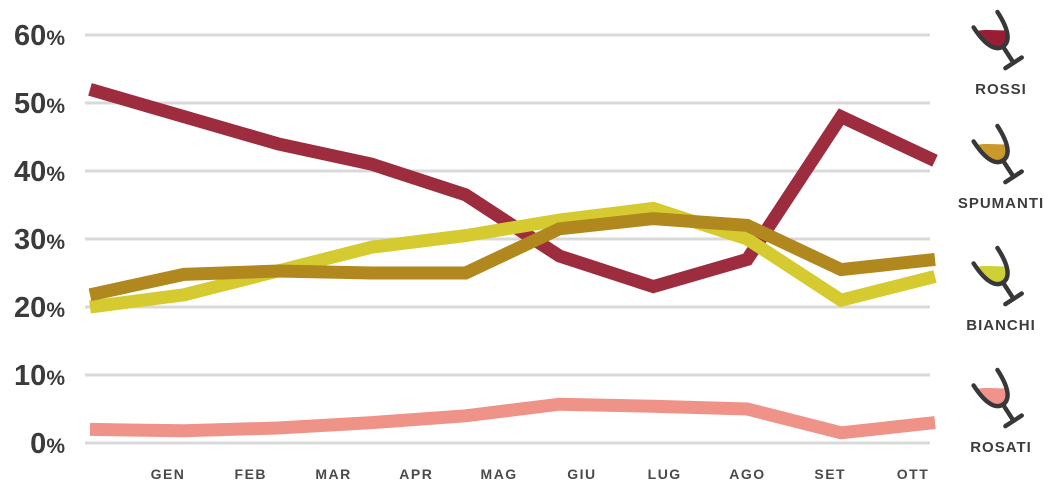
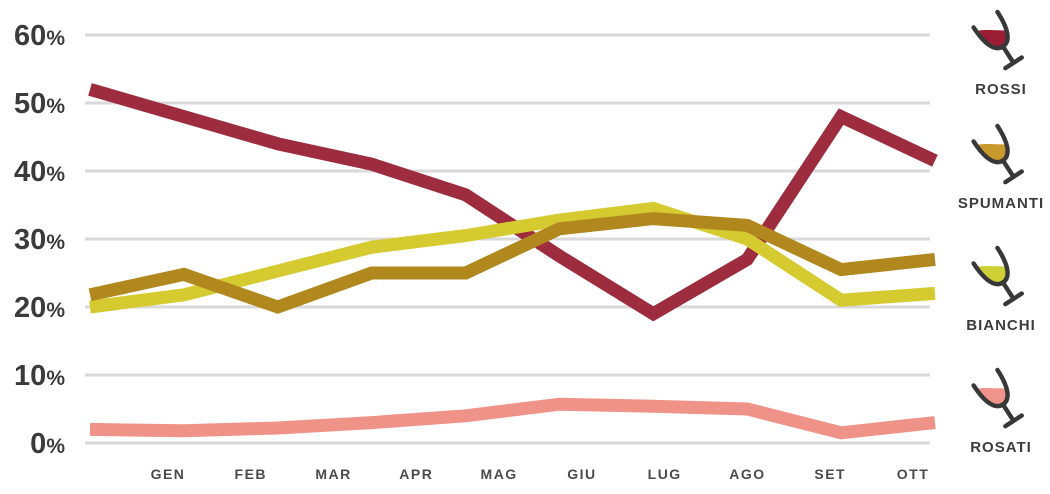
SPUMANTI/MAR: 25 -> 20
ROSSI/LUG: 23 -> 19
BIANCHI/OTT: 24 -> 22
